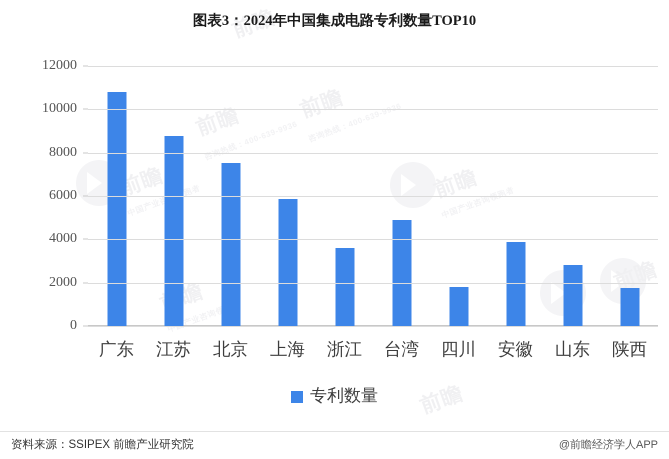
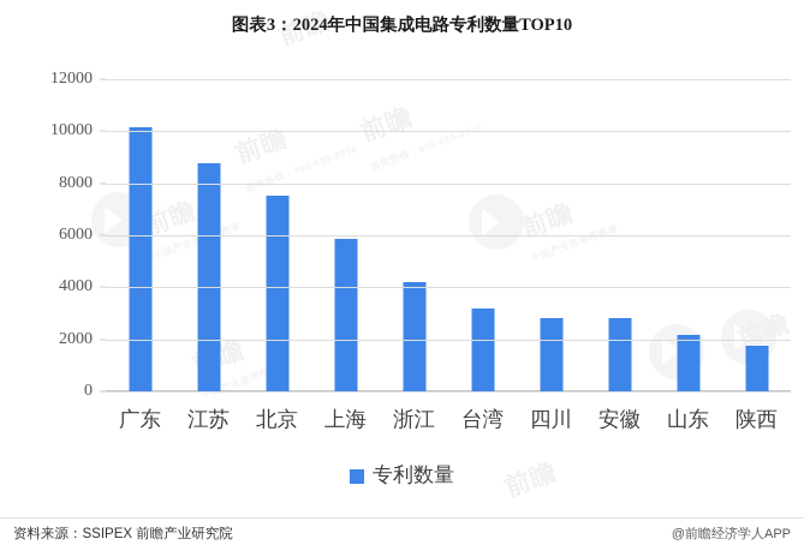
广东: 10800 -> 10200
浙江: 3600 -> 4200
台湾: 4900 -> 3200
四川: 1800 -> 2800
安徽: 3900 -> 2800
山东: 2800 -> 2200
